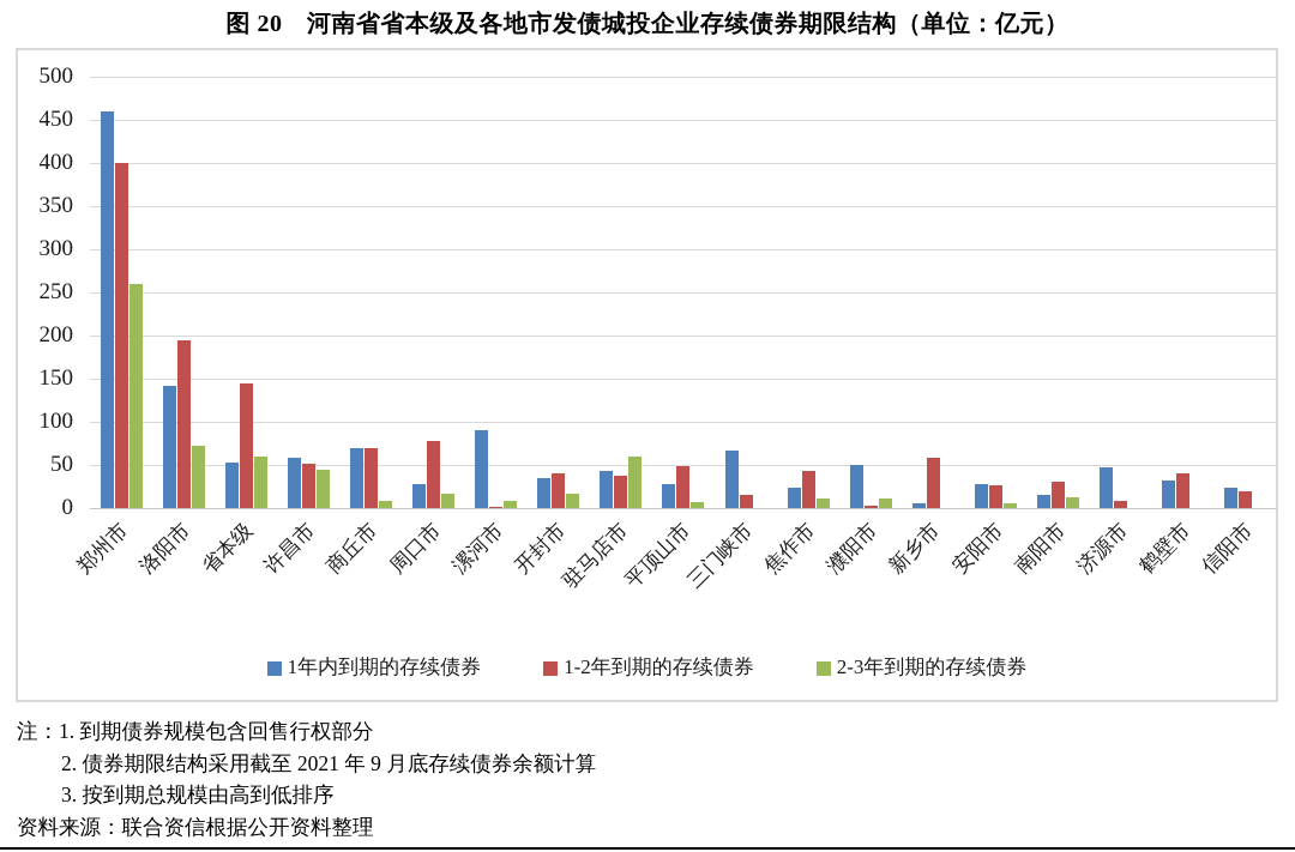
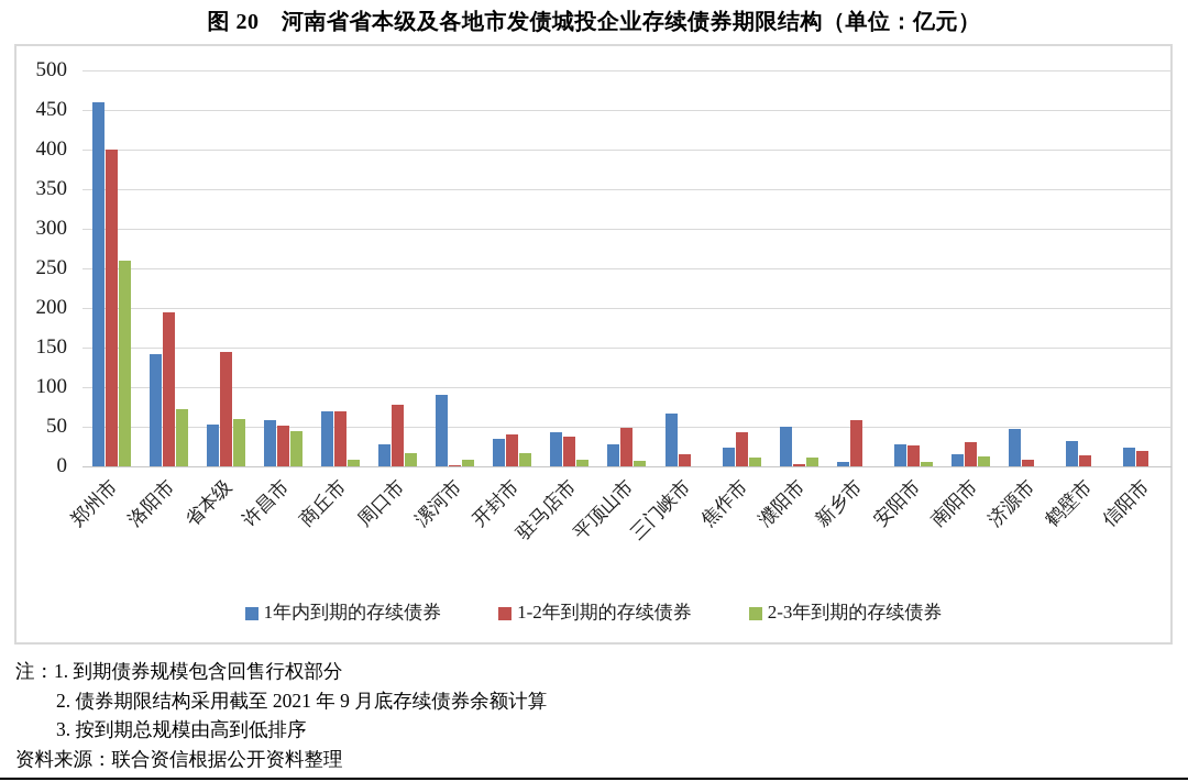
2-3年到期的存续债券/驻马店市: 60 -> 10
1-2年到期的存续债券/鹤壁市: 40 -> 10
